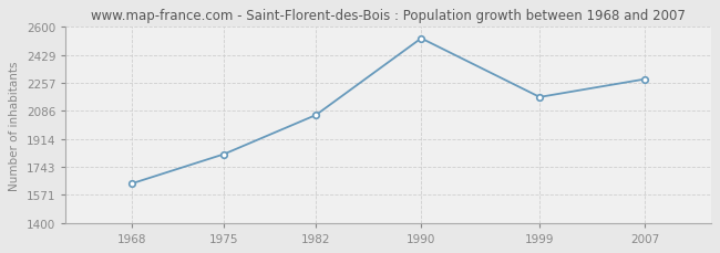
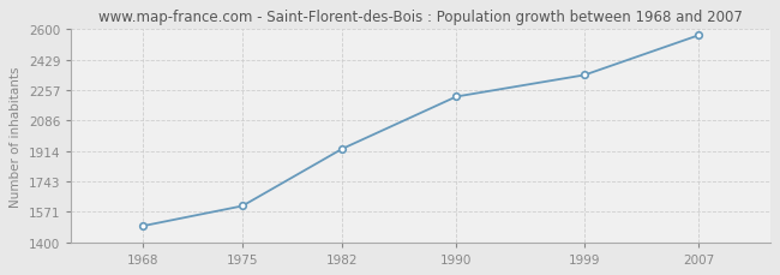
1968: 1640 -> 1490
1975: 1820 -> 1600
1982: 2060 -> 1930
1990: 2530 -> 2220
1999: 2170 -> 2340
2007: 2280 -> 2570
